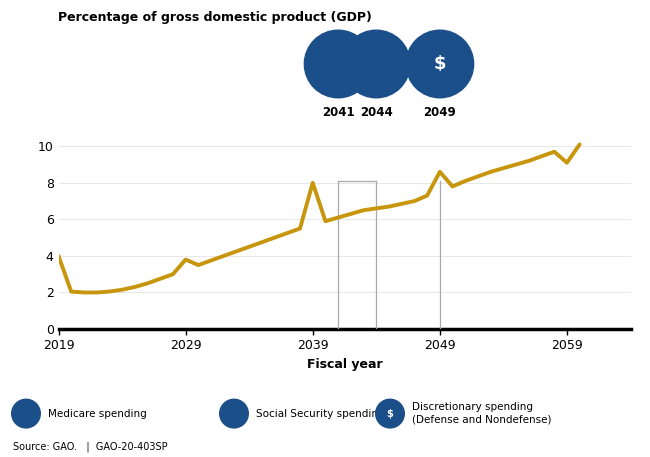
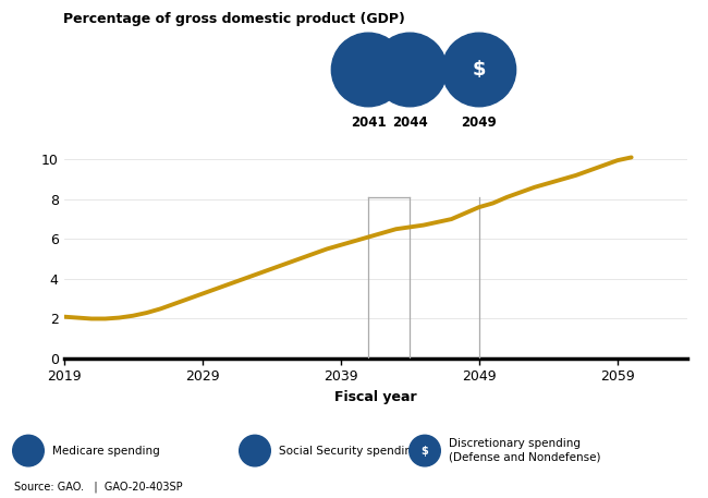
2019: 4.0 -> 2.1
2029: 3.8 -> 3.2
2039: 8.0 -> 5.7
2049: 8.6 -> 7.6
2059: 9.1 -> 9.9
